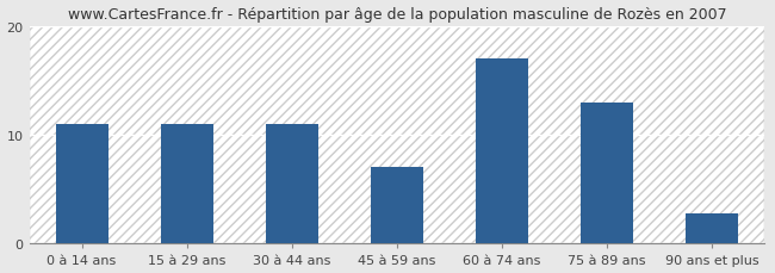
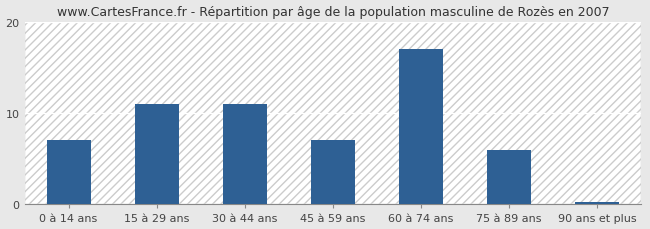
0 à 14 ans: 11.0 -> 7.0
75 à 89 ans: 13.0 -> 6.0
90 ans et plus: 2.8 -> 0.3
